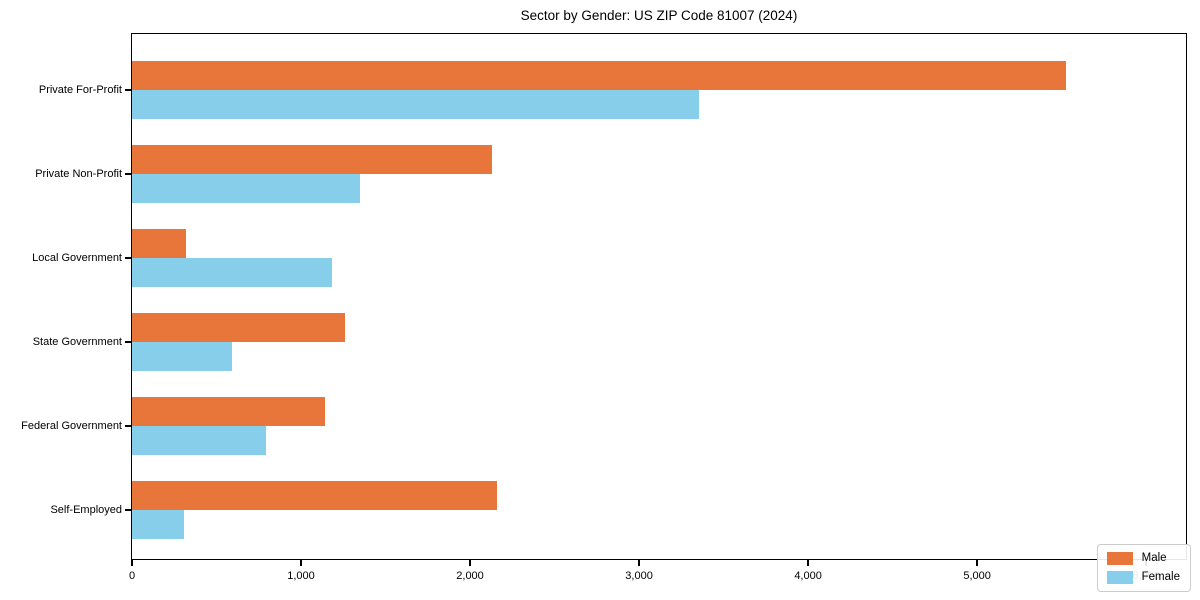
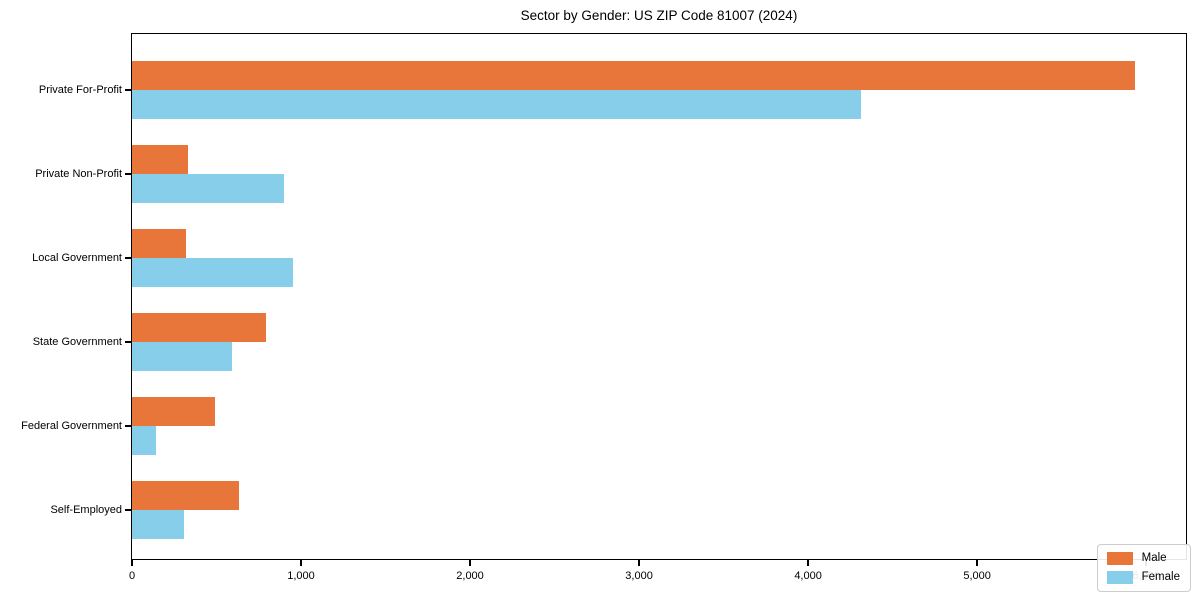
Male/Private For-Profit: 5520 -> 5930
Female/Private For-Profit: 3350 -> 4310
Male/Private Non-Profit: 2130 -> 330
Female/Private Non-Profit: 1350 -> 900
Female/Local Government: 1180 -> 950
Male/State Government: 1260 -> 790
Male/Federal Government: 1140 -> 490
Female/Federal Government: 790 -> 140
Male/Self-Employed: 2160 -> 630
